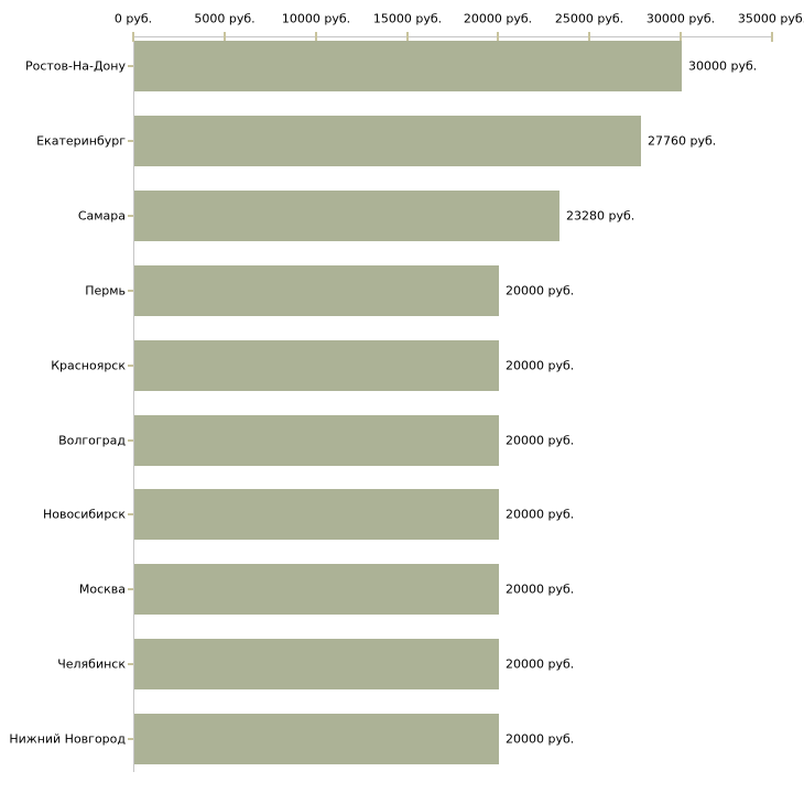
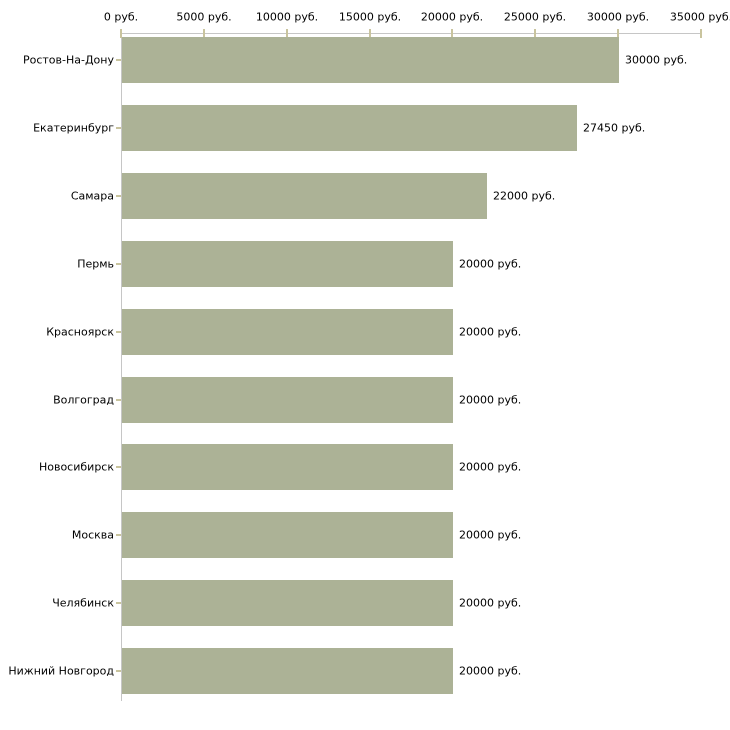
Екатеринбург: 27760 -> 27450
Самара: 23280 -> 22000
